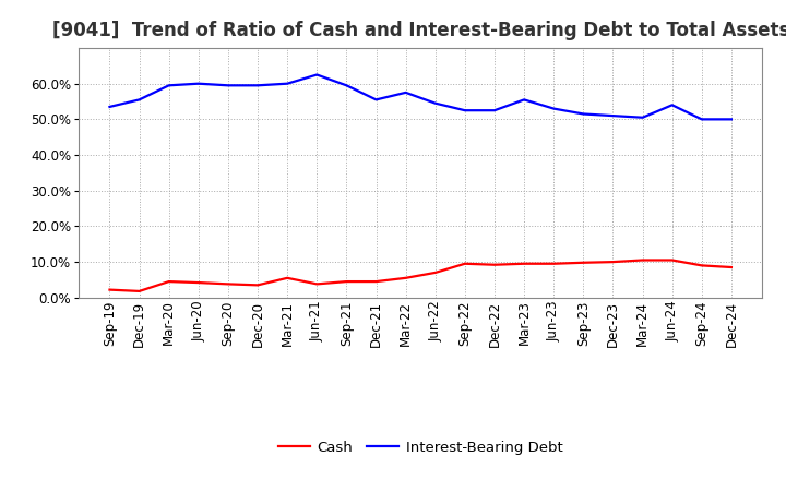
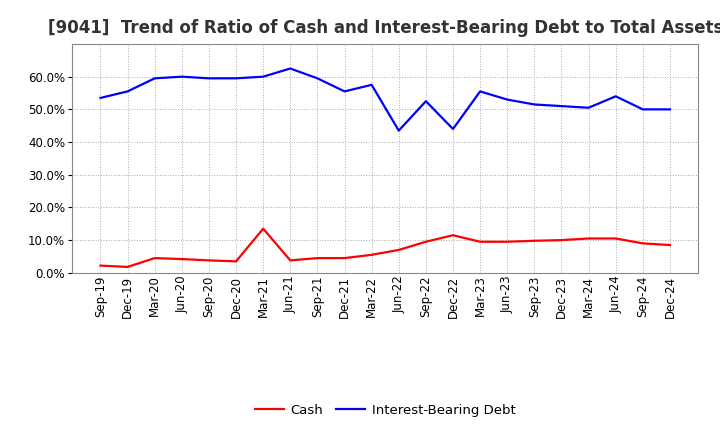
Cash/Mar-21: 5.5% -> 13.5%
Interest-Bearing Debt/Jun-22: 54.5% -> 43.5%
Cash/Dec-22: 9.2% -> 11.5%
Interest-Bearing Debt/Dec-22: 52.5% -> 44.0%
